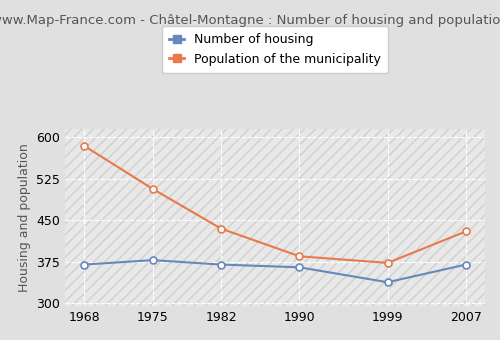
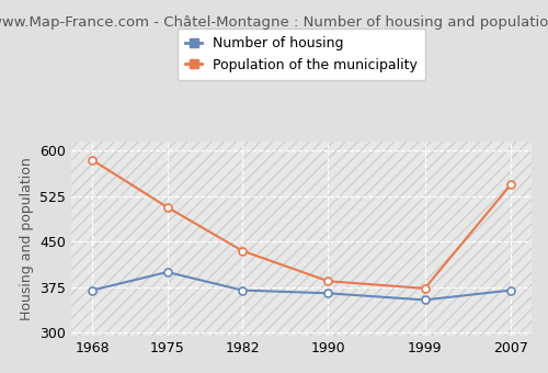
Number of housing/1975: 378 -> 400
Number of housing/1999: 338 -> 354
Population of the municipality/2007: 430 -> 544
